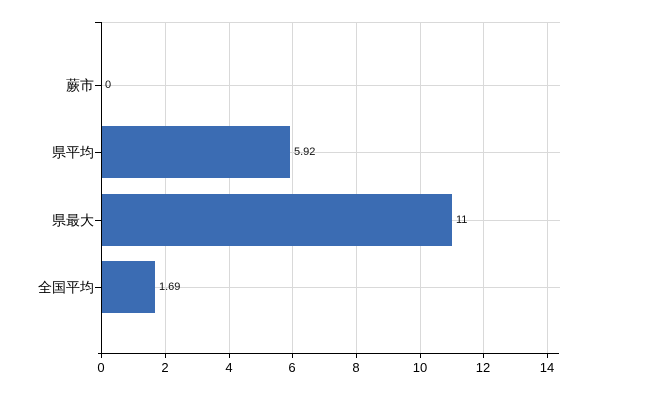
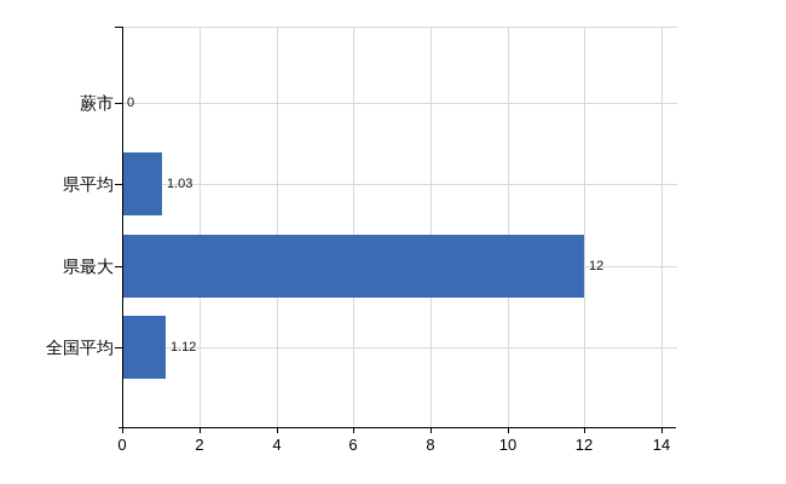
県平均: 5.92 -> 1.03
県最大: 11 -> 12
全国平均: 1.69 -> 1.12
